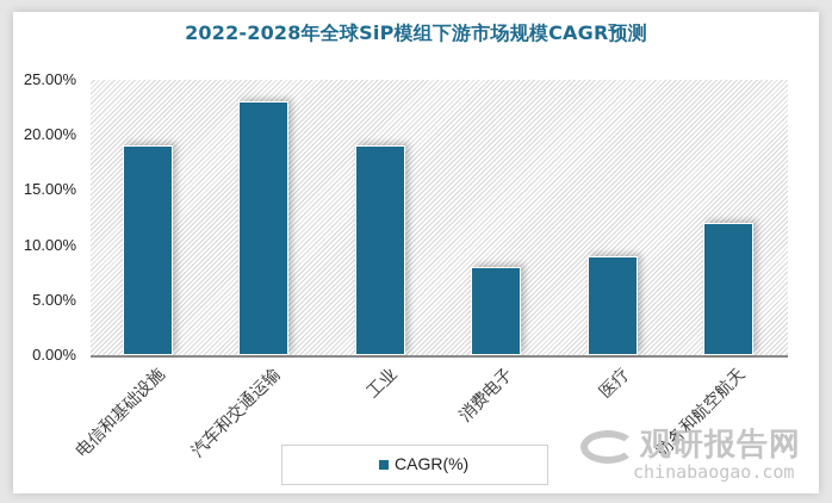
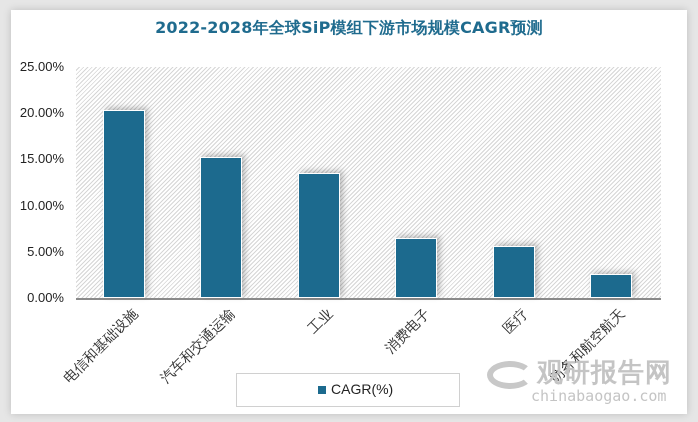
电信和基础设施: 19% -> 20%
汽车和交通运输: 23% -> 15%
工业: 19% -> 14%
消费电子: 8% -> 6%
医疗: 9% -> 6%
防务和航空航天: 12% -> 3%
